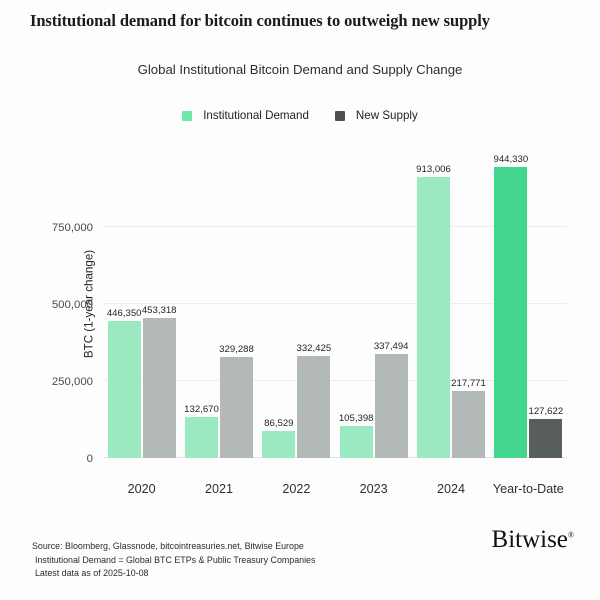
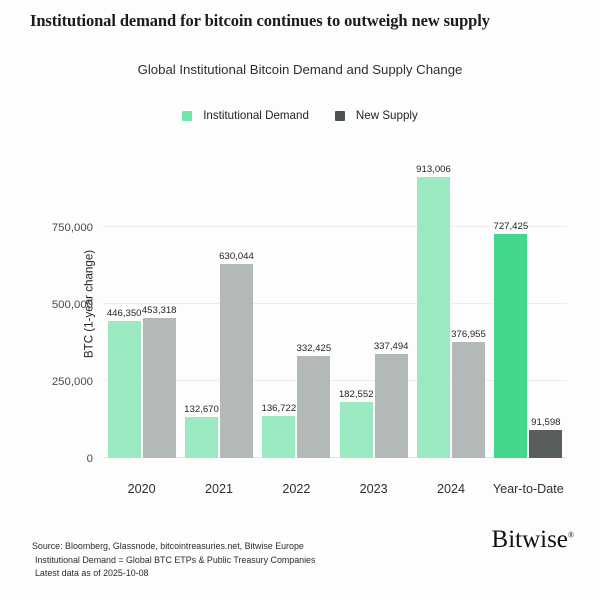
New Supply/2021: 329,288 -> 630,044
Institutional Demand/2022: 86,529 -> 136,722
Institutional Demand/2023: 105,398 -> 182,552
New Supply/2024: 217,771 -> 376,955
Institutional Demand/Year-to-Date: 944,330 -> 727,425
New Supply/Year-to-Date: 127,622 -> 91,598
